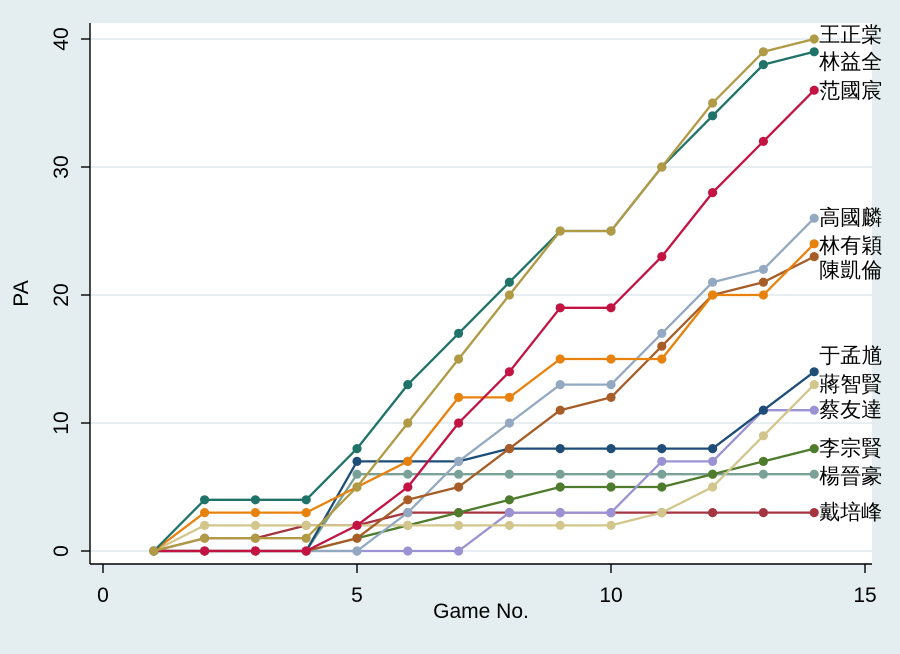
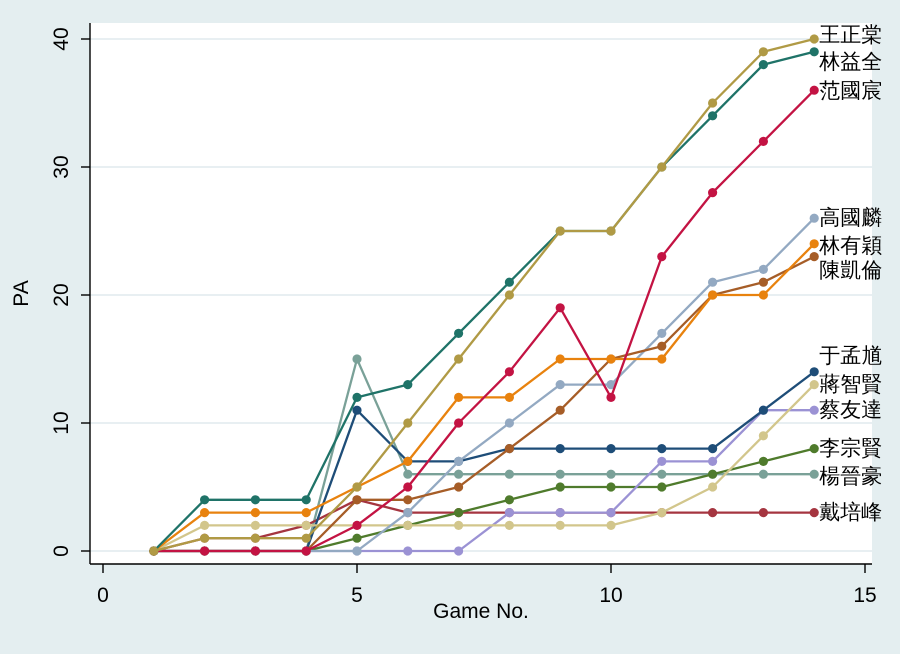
楊晉豪/5: 6 -> 15
戴培峰/5: 2 -> 4
于孟馗/5: 7 -> 11
陳凱倫/5: 1 -> 4
林益全/5: 8 -> 12
陳凱倫/10: 12 -> 15
范國宸/10: 19 -> 12
